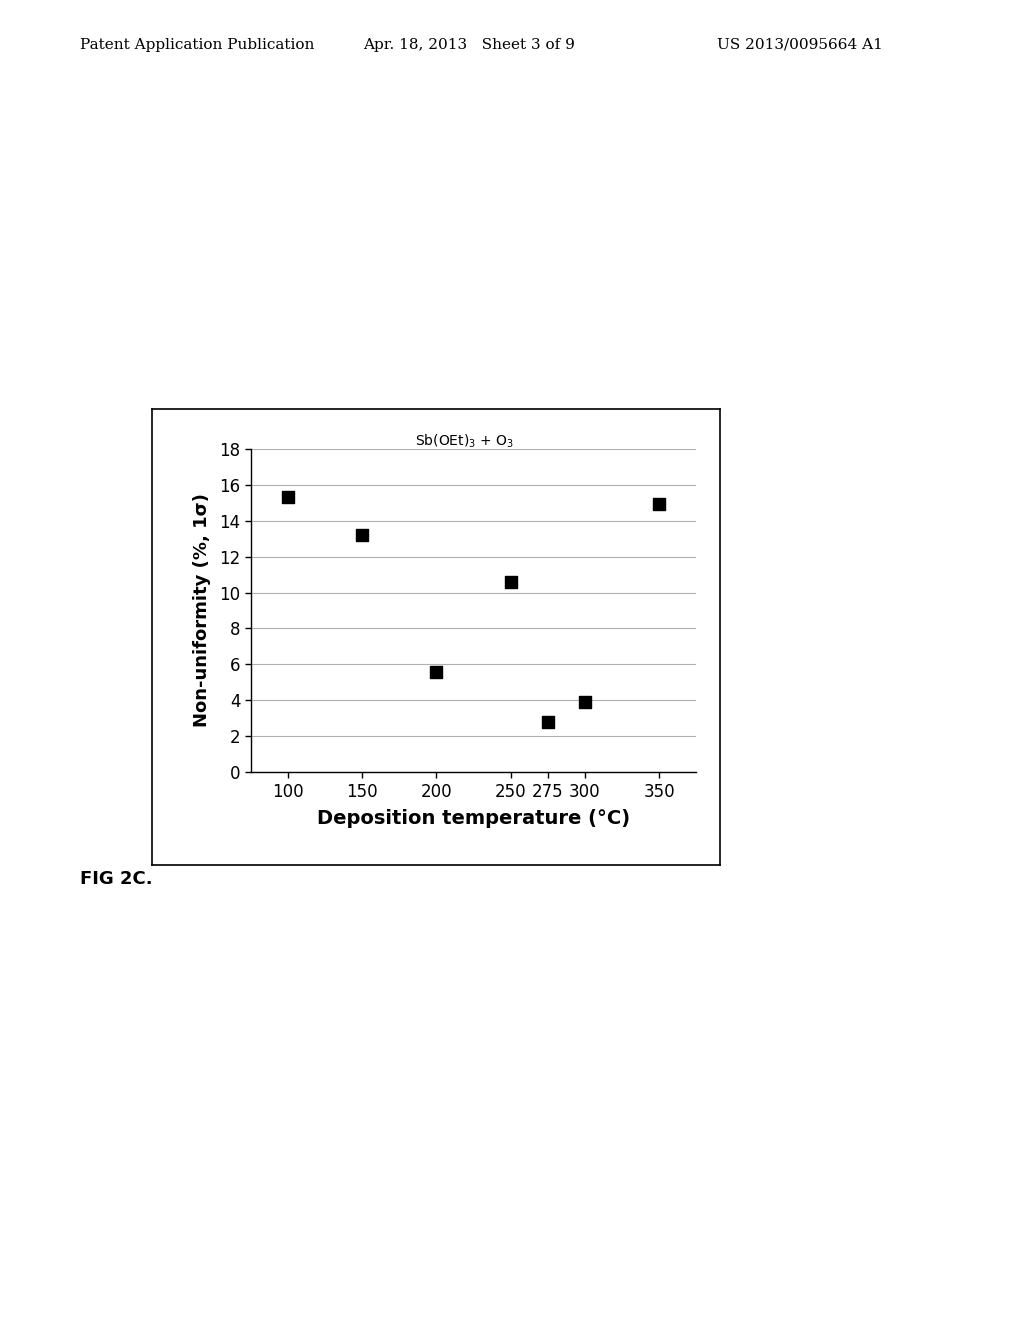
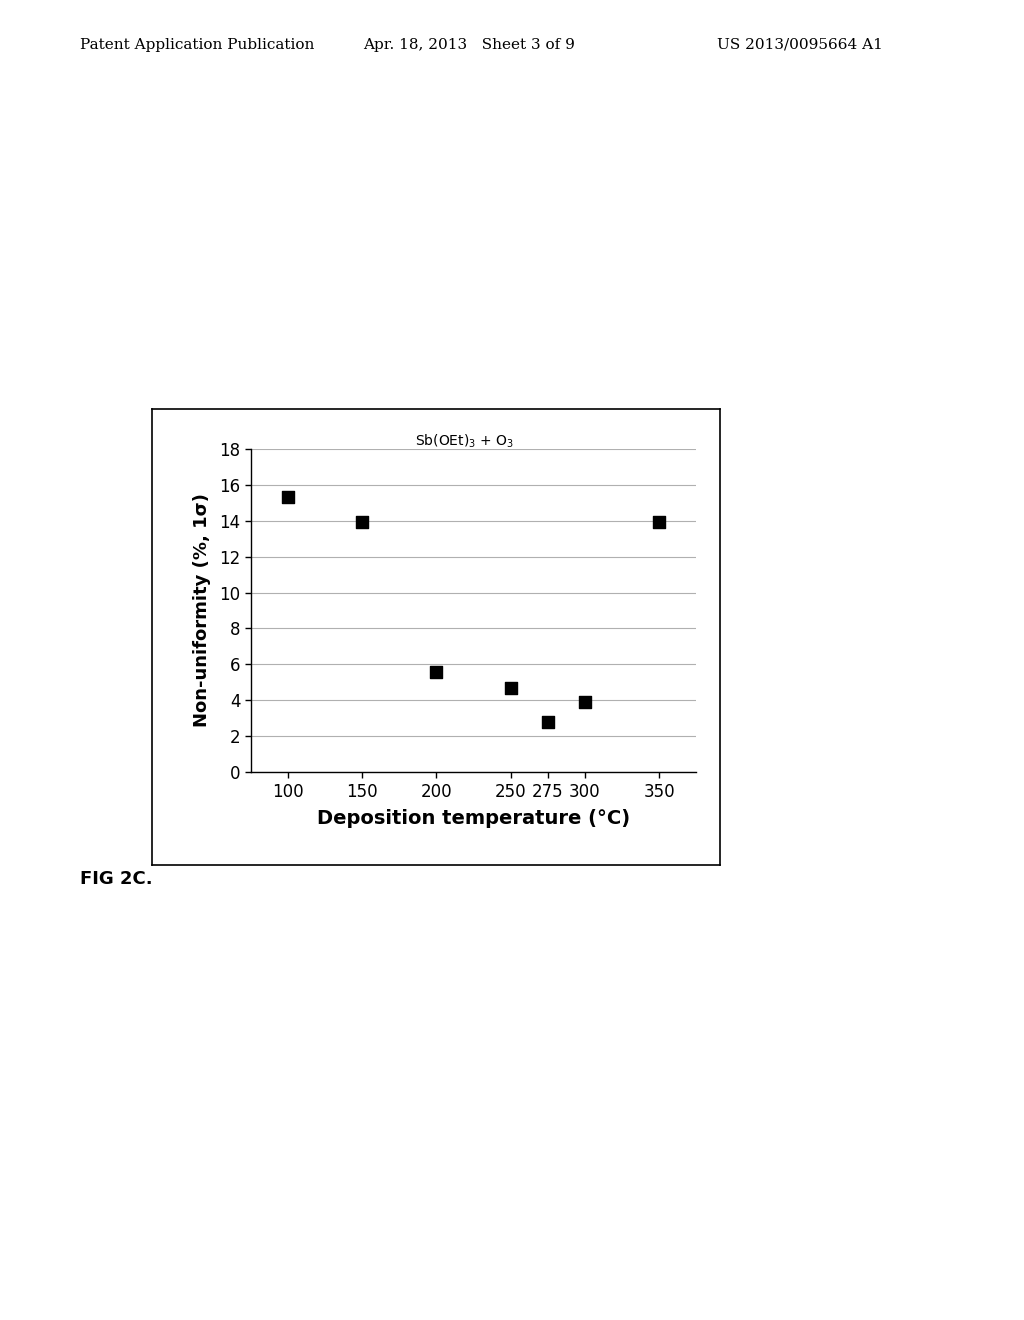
150: 13.2 -> 13.9
250: 10.6 -> 4.7
350: 14.9 -> 13.9
